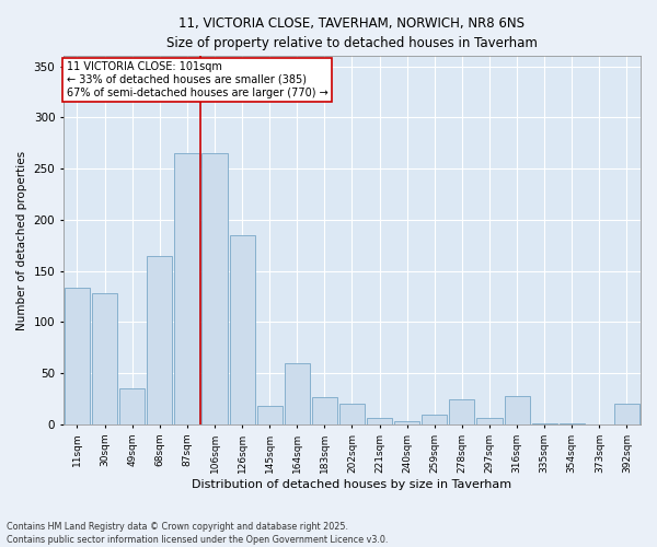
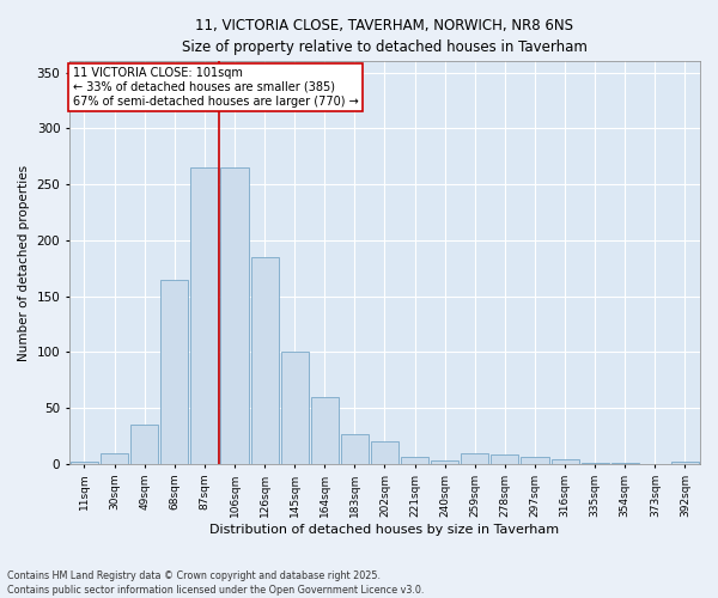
11sqm: 134 -> 2
30sqm: 128 -> 10
145sqm: 18 -> 100
278sqm: 24 -> 8
316sqm: 28 -> 4
392sqm: 20 -> 2
